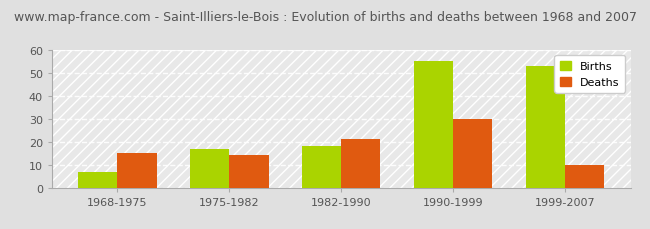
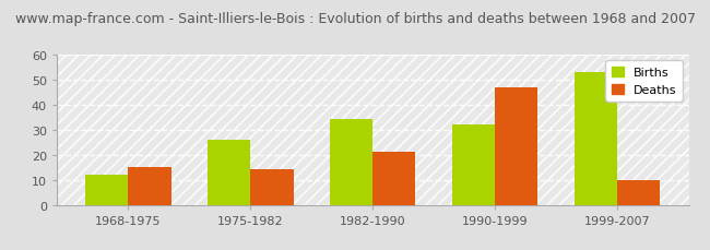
Births/1968-1975: 7 -> 12
Births/1975-1982: 17 -> 26
Births/1982-1990: 18 -> 34
Births/1990-1999: 55 -> 32
Deaths/1990-1999: 30 -> 47
